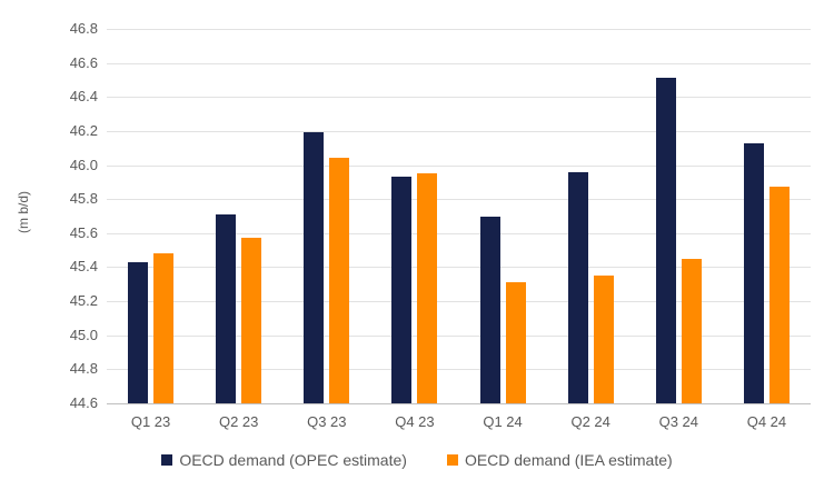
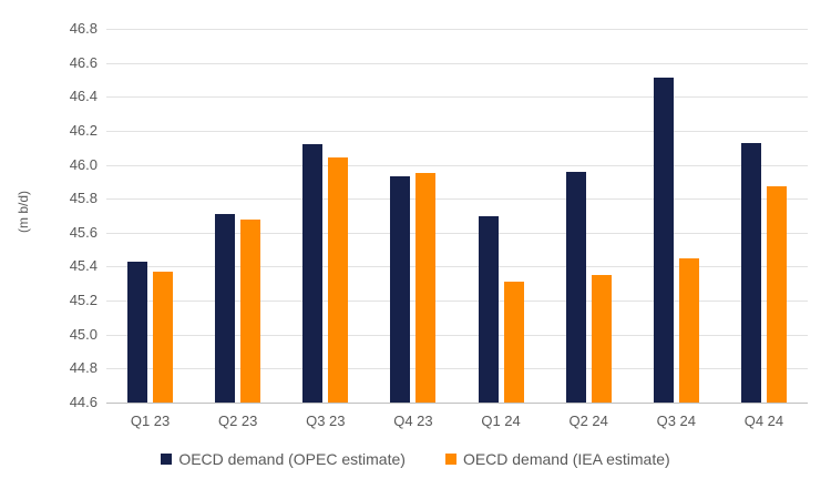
OECD demand (IEA estimate)/Q1 23: 45.48 -> 45.37
OECD demand (IEA estimate)/Q2 23: 45.57 -> 45.68
OECD demand (OPEC estimate)/Q3 23: 46.19 -> 46.12
